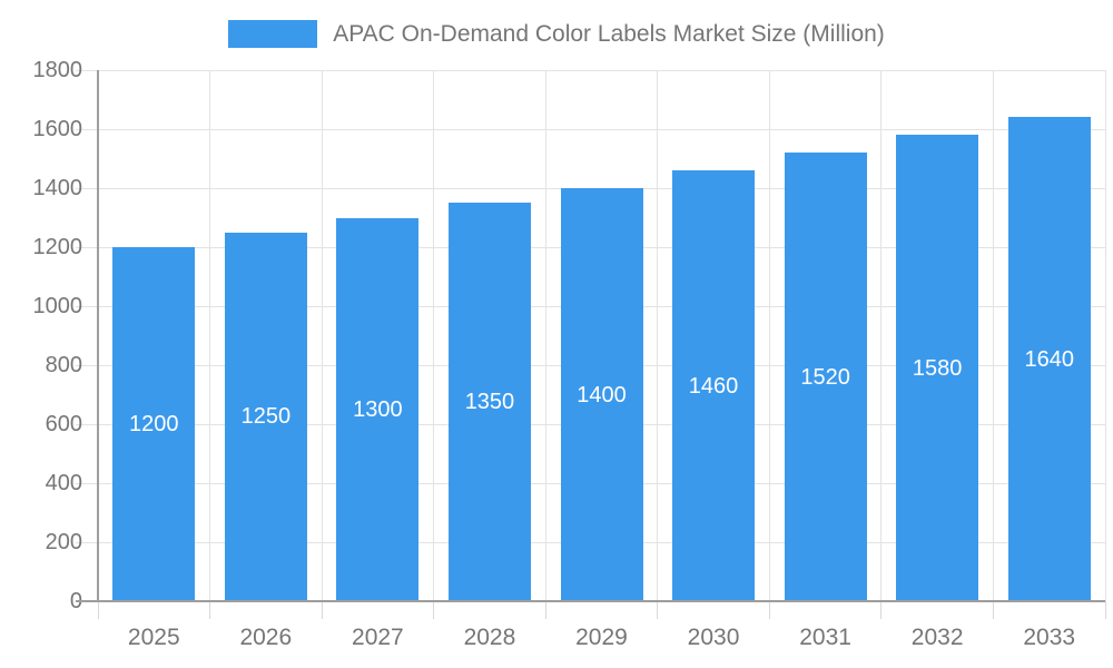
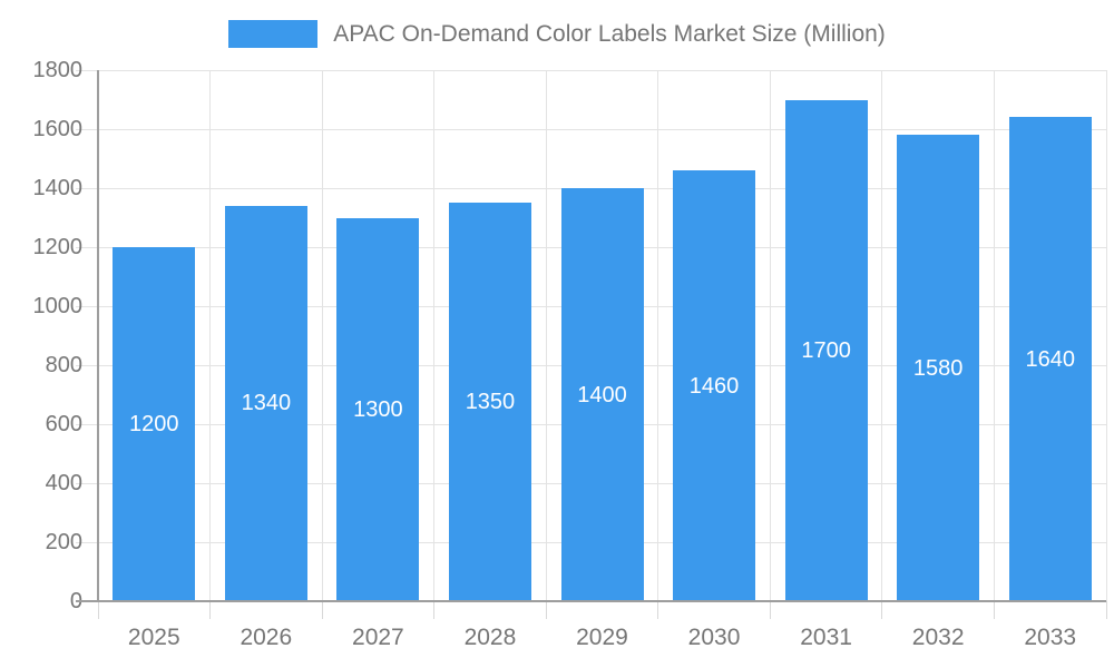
2026: 1250 -> 1340
2031: 1520 -> 1700
